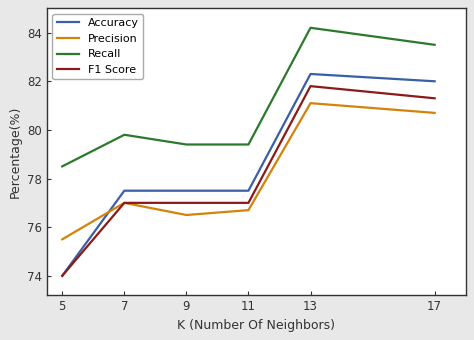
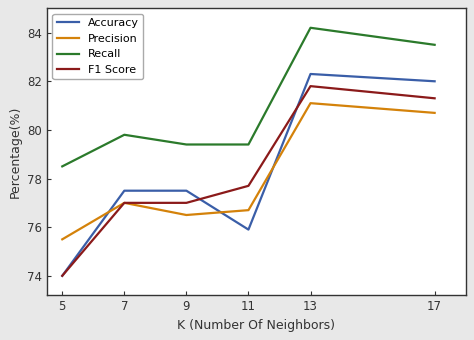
Accuracy/11: 77.5 -> 75.9
F1 Score/11: 77.0 -> 77.7
